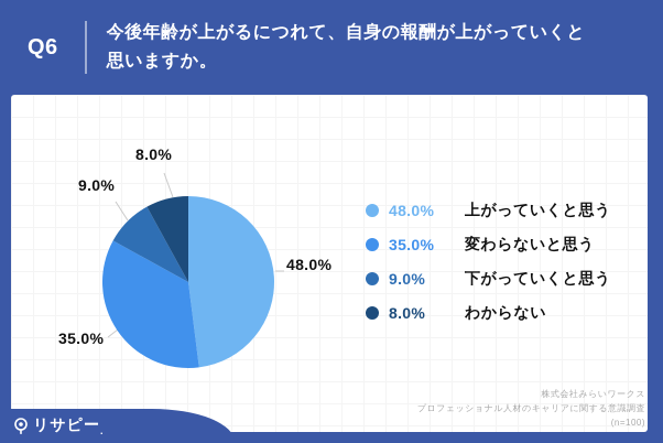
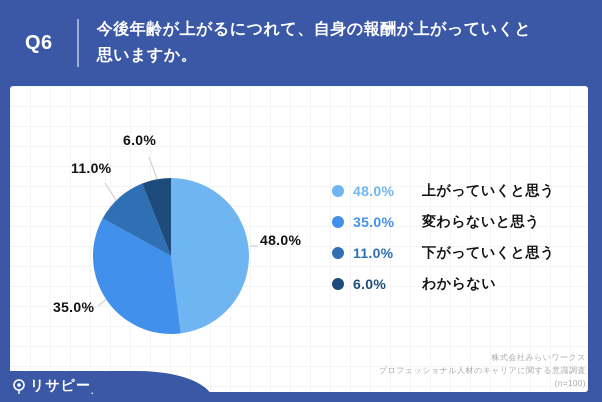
下がっていくと思う: 9.0% -> 11.0%
わからない: 8.0% -> 6.0%
